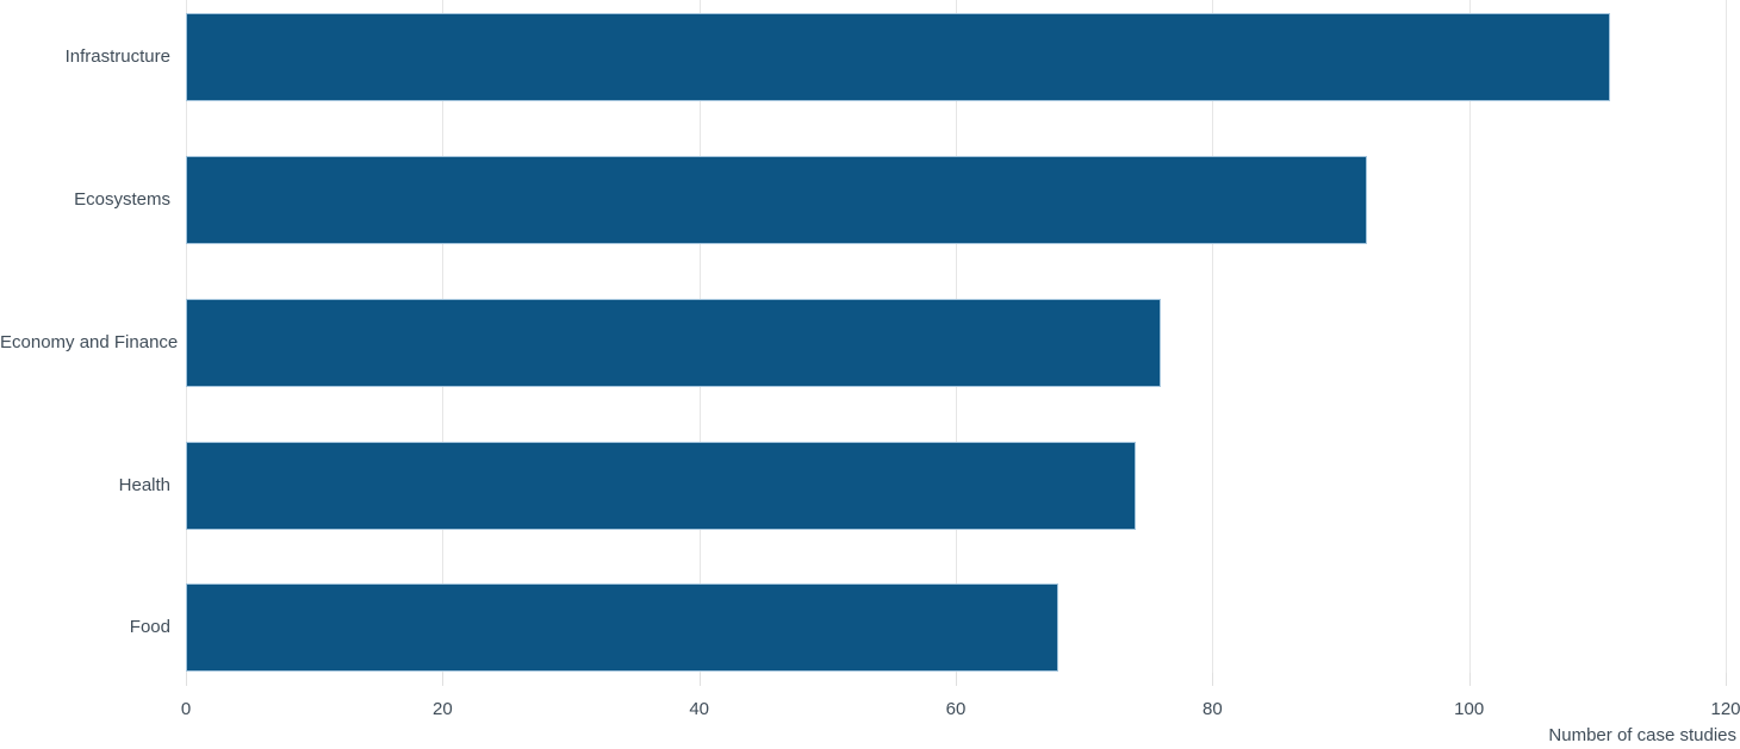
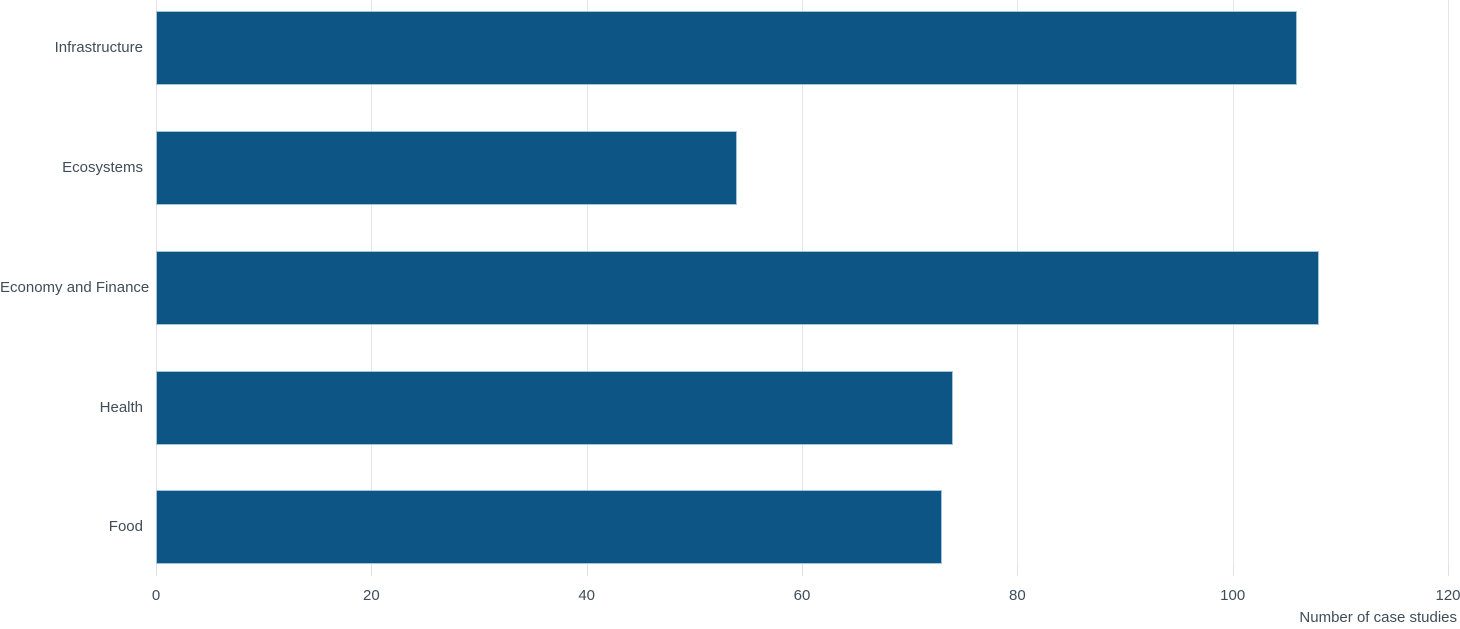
Infrastructure: 111 -> 106
Ecosystems: 92 -> 54
Economy and Finance: 76 -> 108
Food: 68 -> 73
